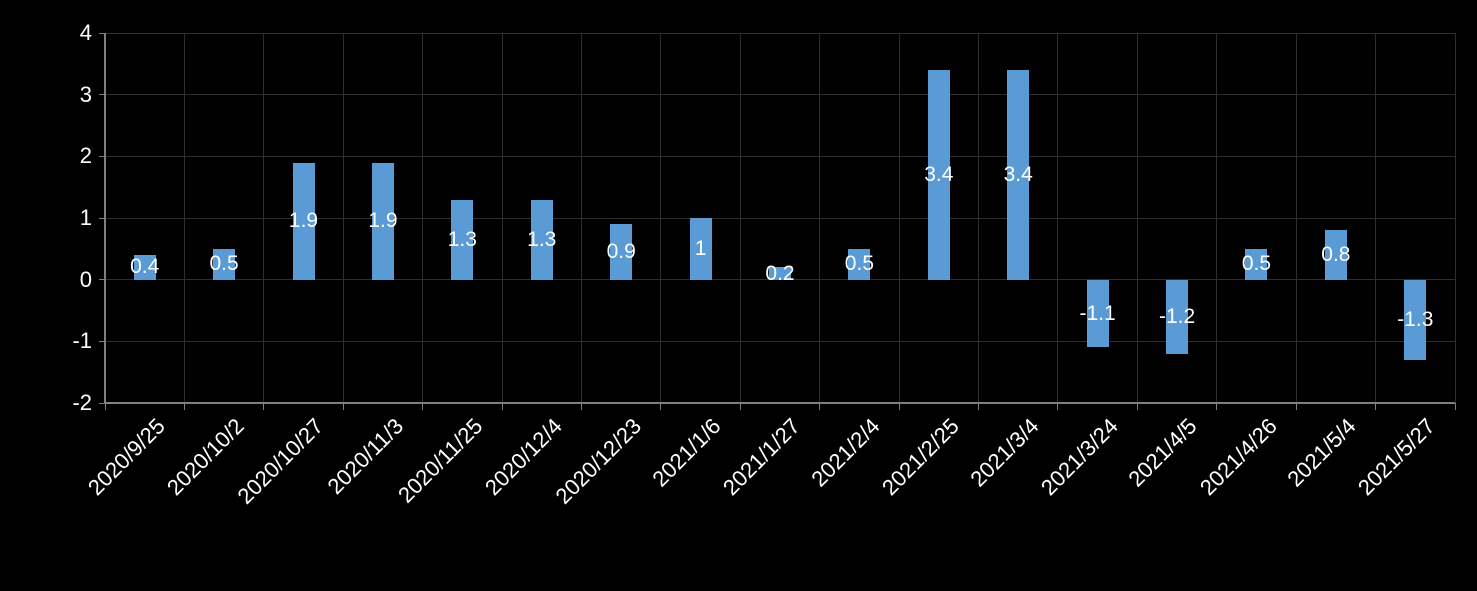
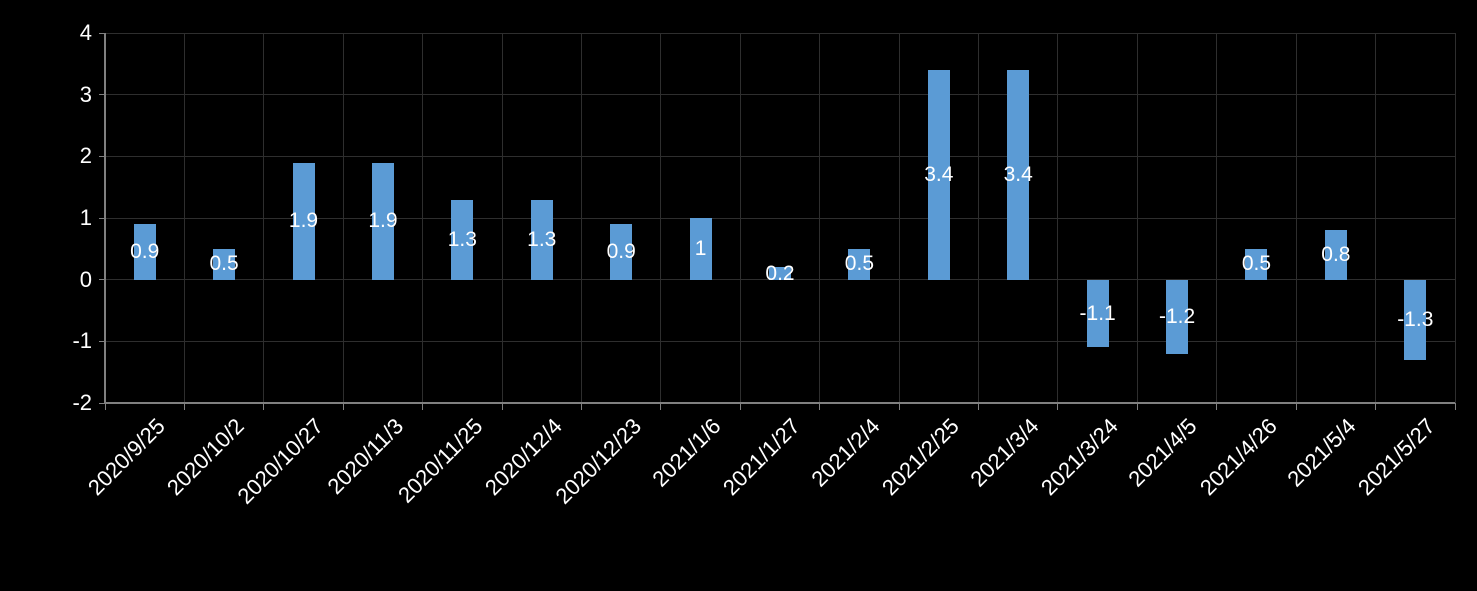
2020/9/25: 0.4 -> 0.9
